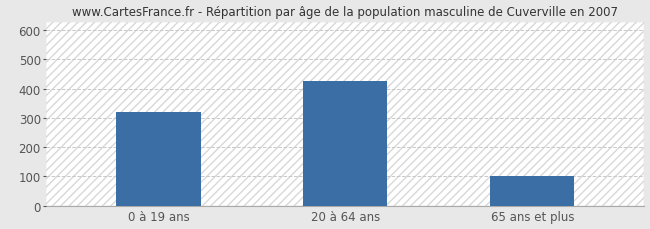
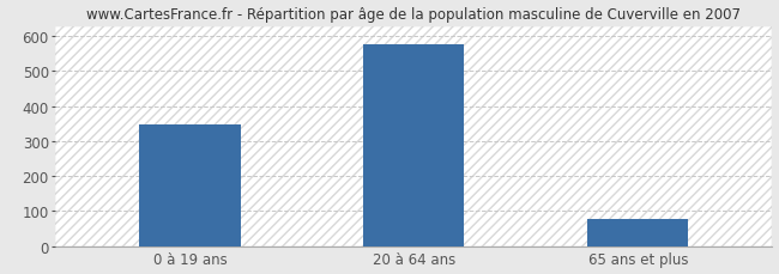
0 à 19 ans: 320 -> 348
20 à 64 ans: 425 -> 578
65 ans et plus: 100 -> 76
